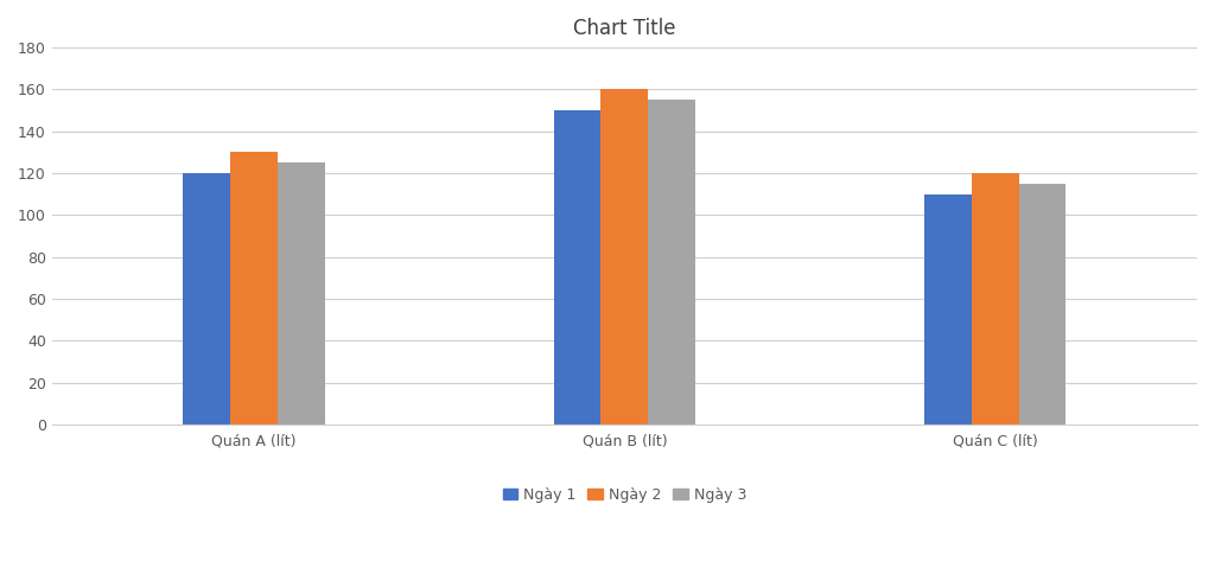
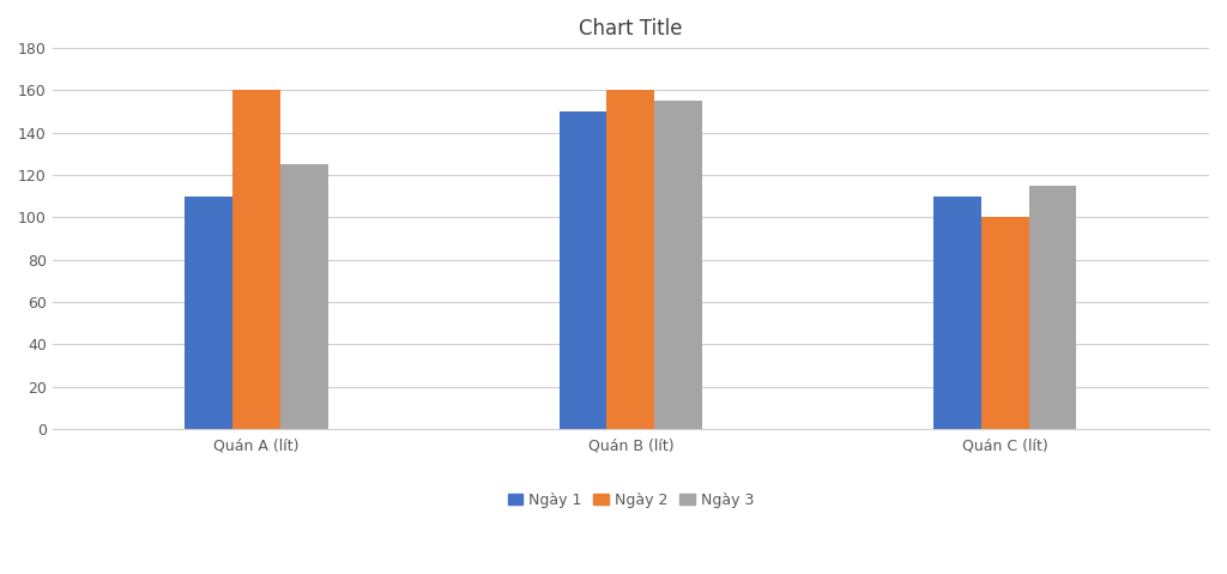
Ngày 1/Quán A (lít): 120 -> 110
Ngày 2/Quán A (lít): 130 -> 160
Ngày 2/Quán C (lít): 120 -> 100
